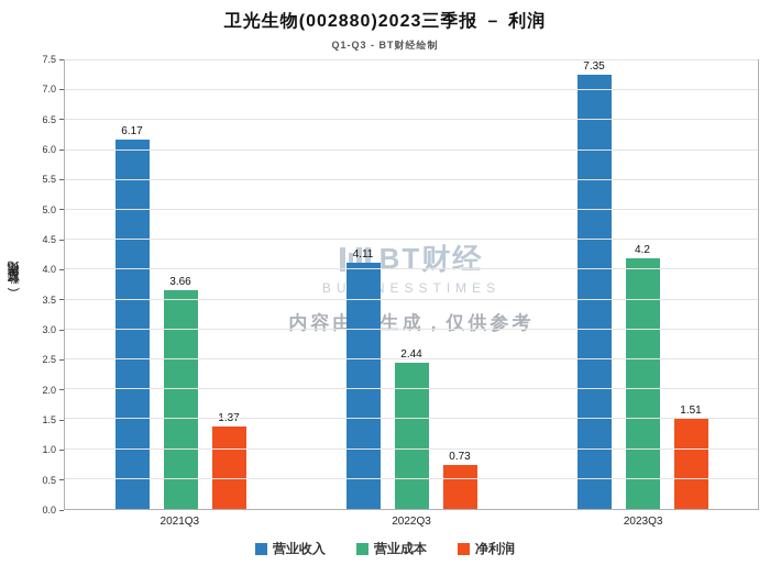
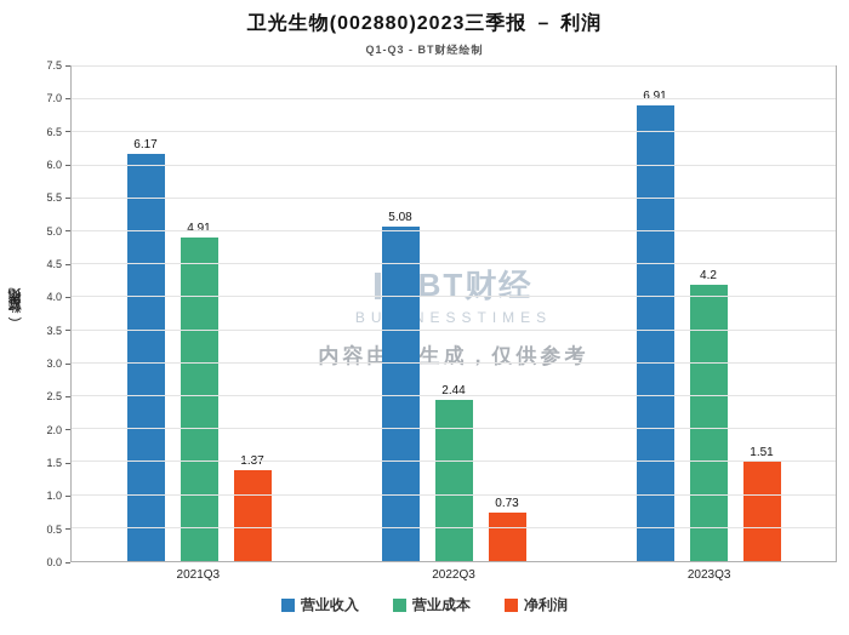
营业成本/2021Q3: 3.66 -> 4.91
营业收入/2022Q3: 4.11 -> 5.08
营业收入/2023Q3: 7.35 -> 6.91
